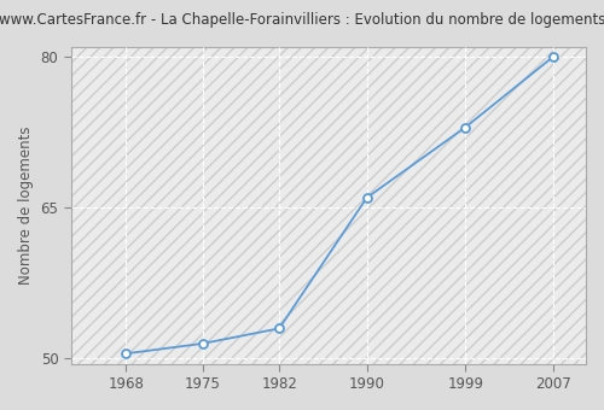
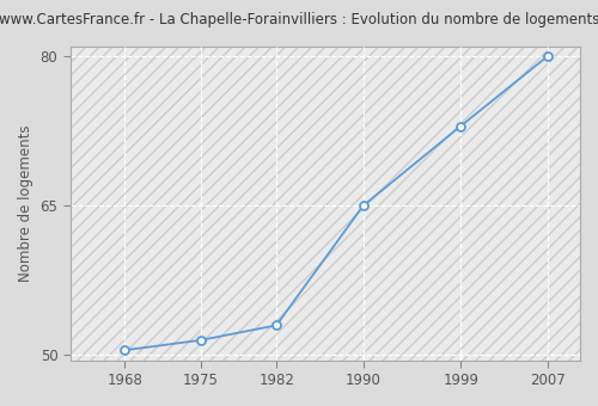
1990: 66.0 -> 65.0
